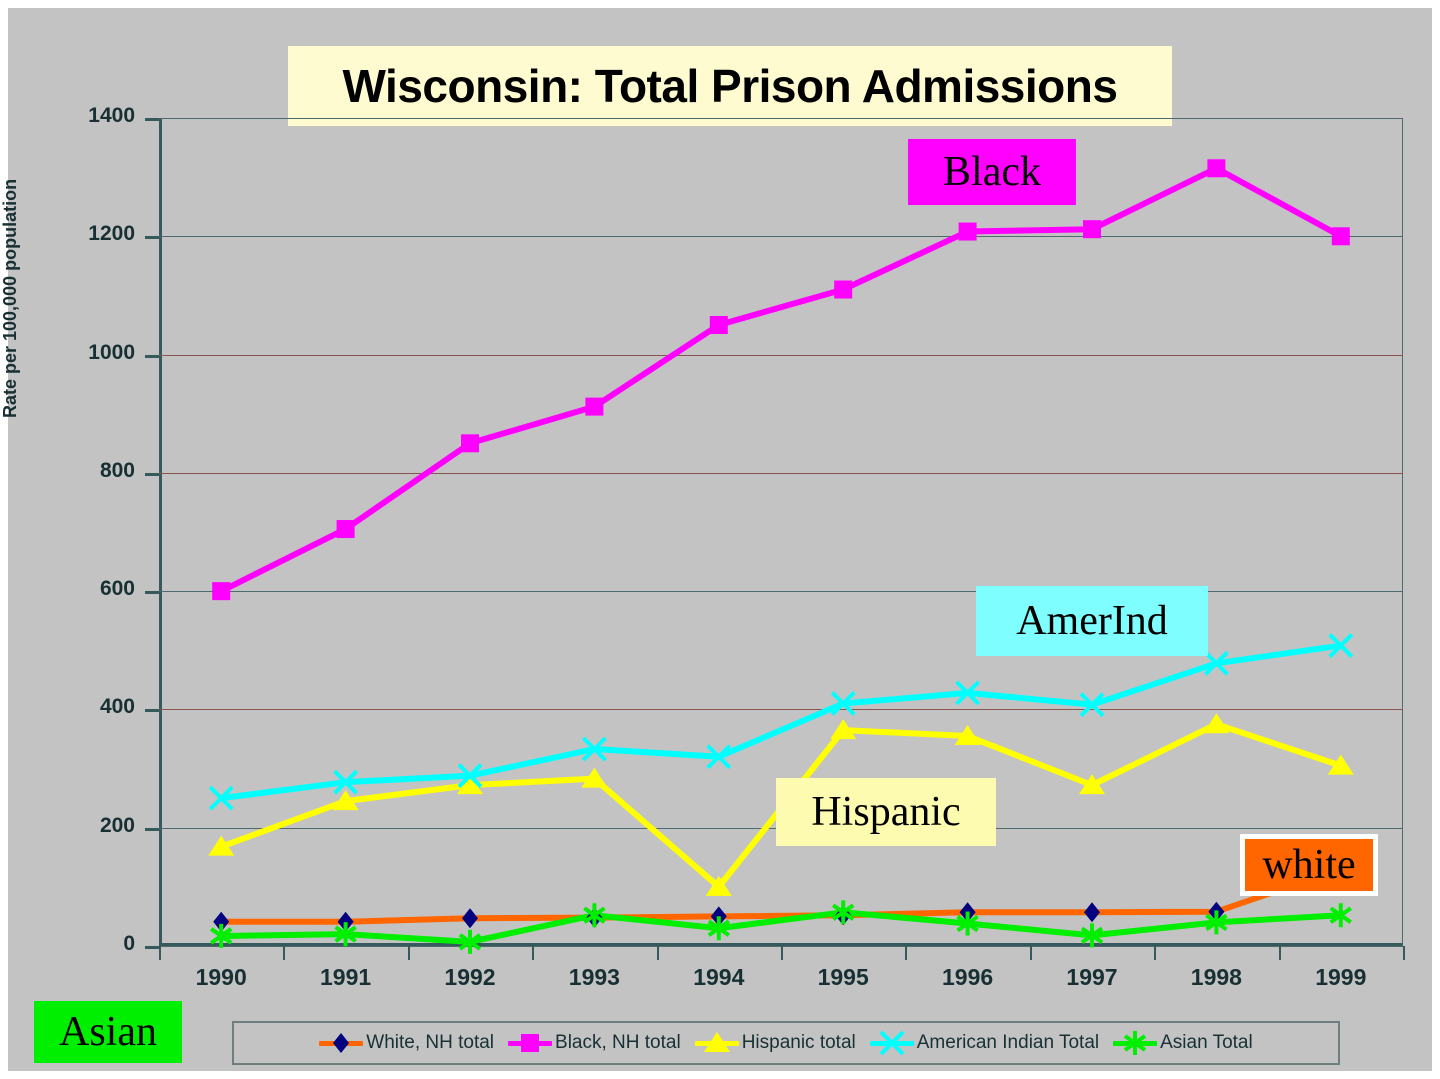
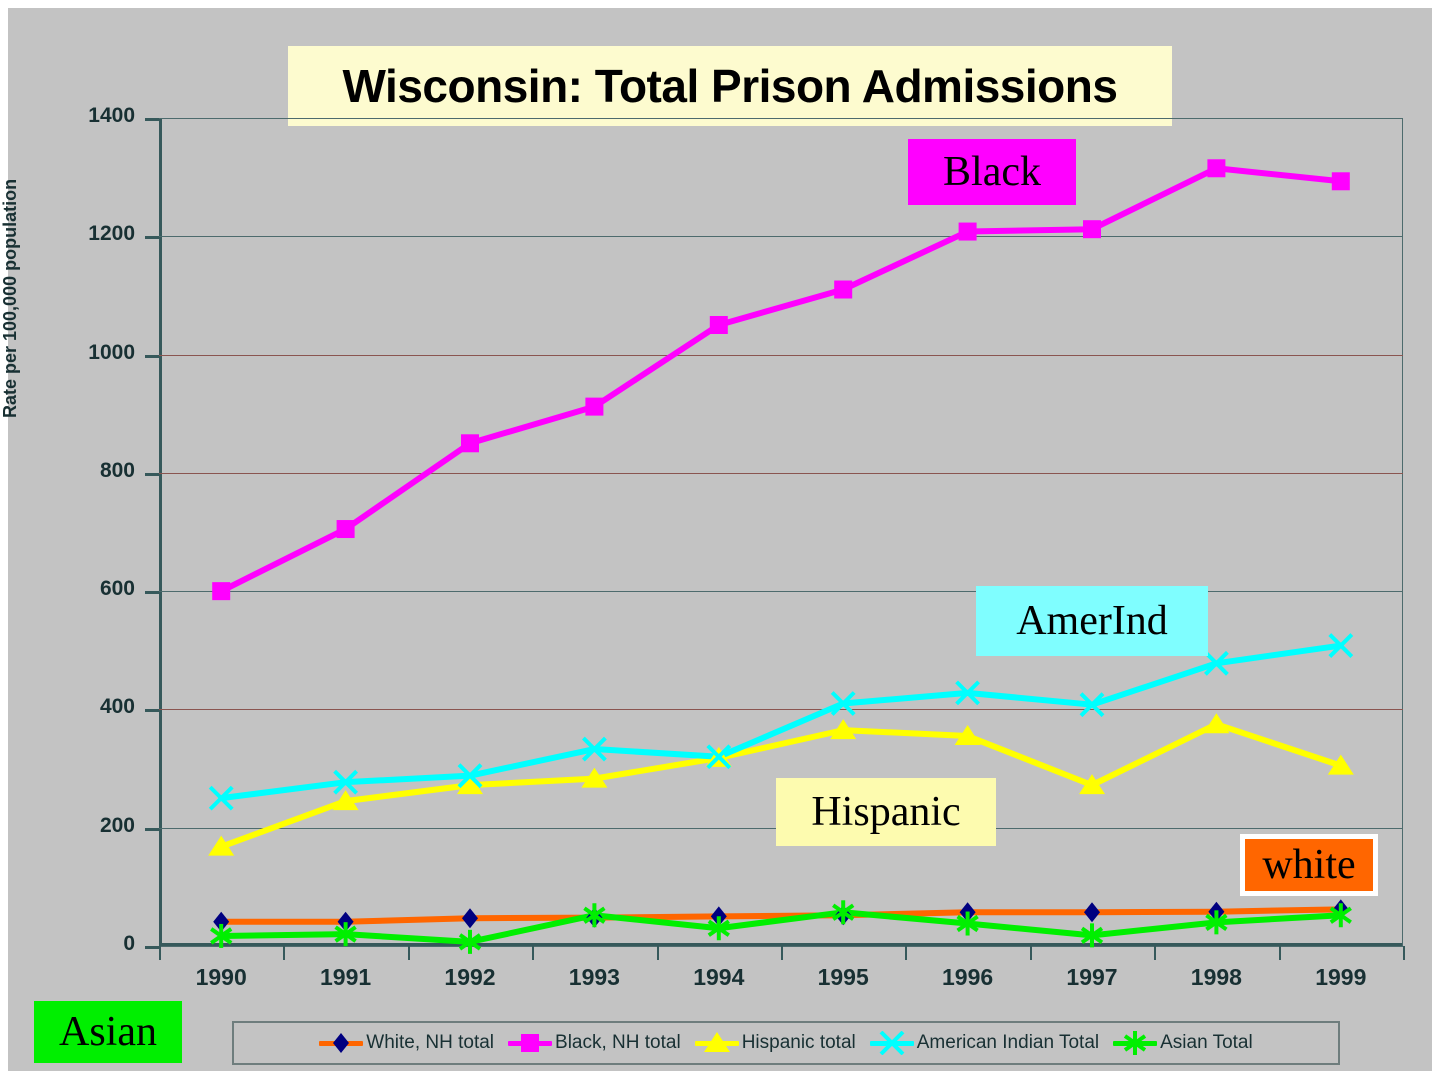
Hispanic total/1994: 100 -> 320
White, NH total/1999: 130 -> 60
Black, NH total/1999: 1200 -> 1290
